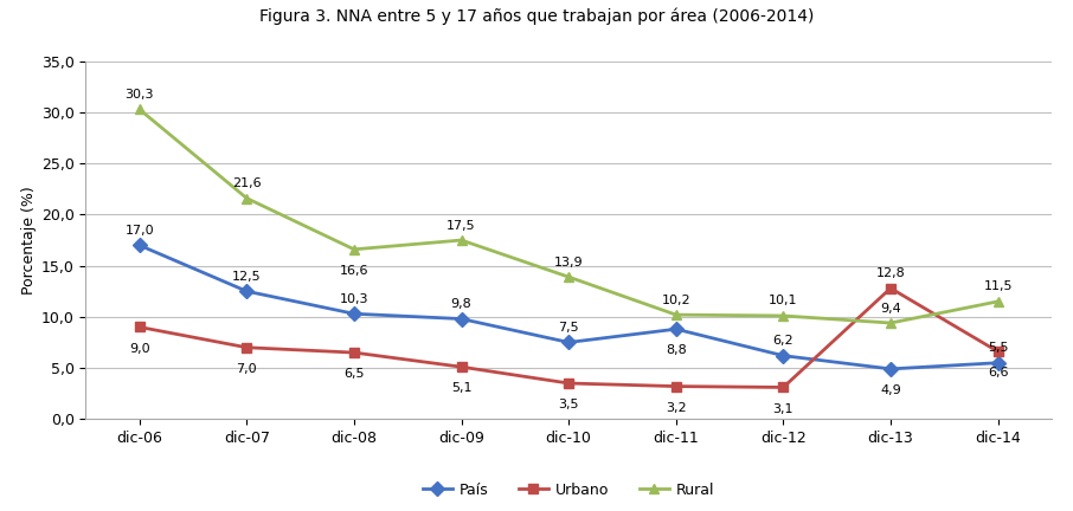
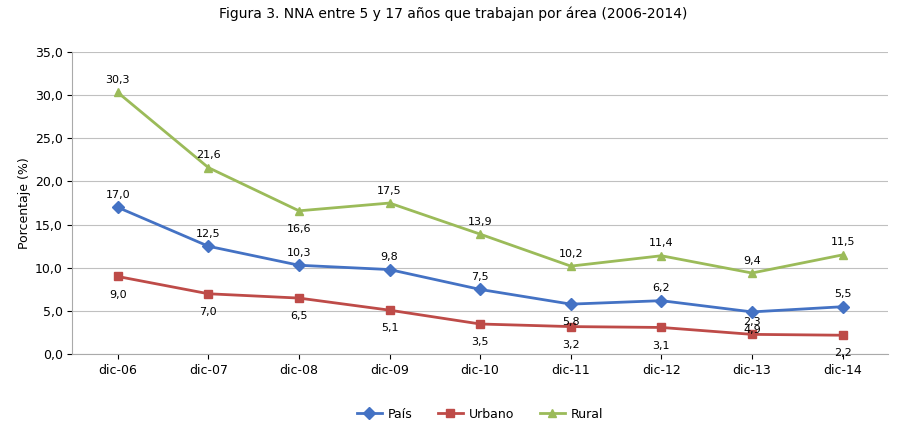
País/dic-11: 8,8 -> 5,8
Rural/dic-12: 10,1 -> 11,4
Urbano/dic-13: 12,8 -> 2,3
Urbano/dic-14: 6,6 -> 2,2
